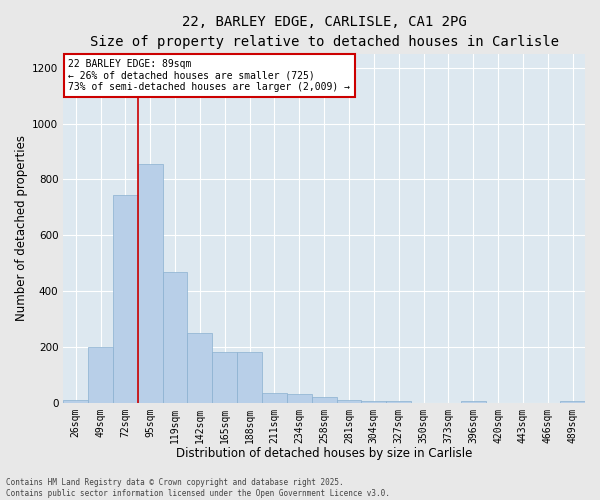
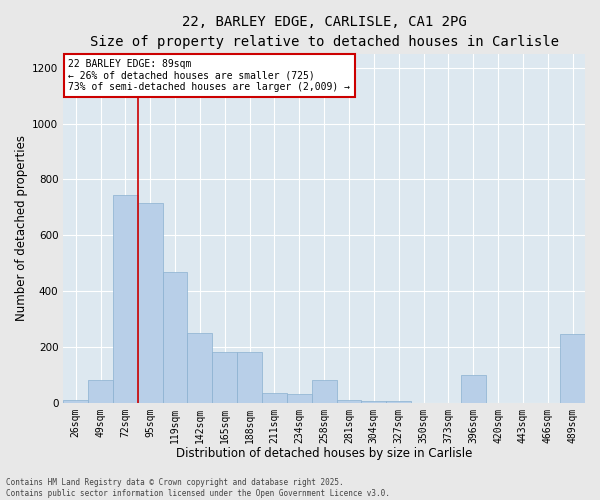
49sqm: 200 -> 80
95sqm: 855 -> 715
258sqm: 20 -> 80
396sqm: 5 -> 100
489sqm: 5 -> 245
